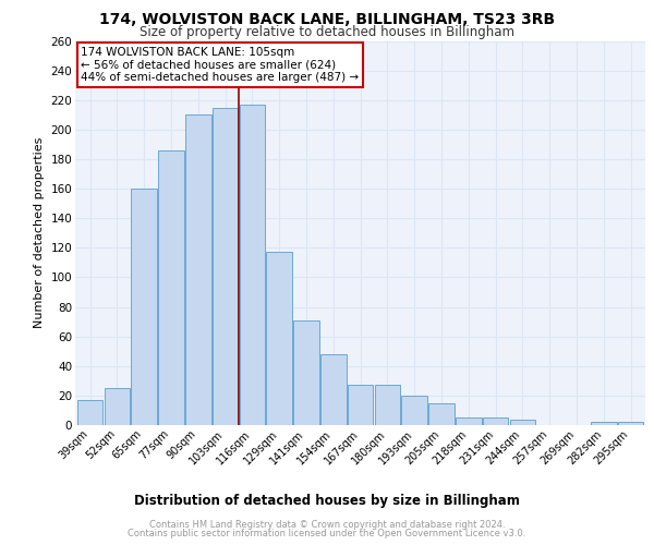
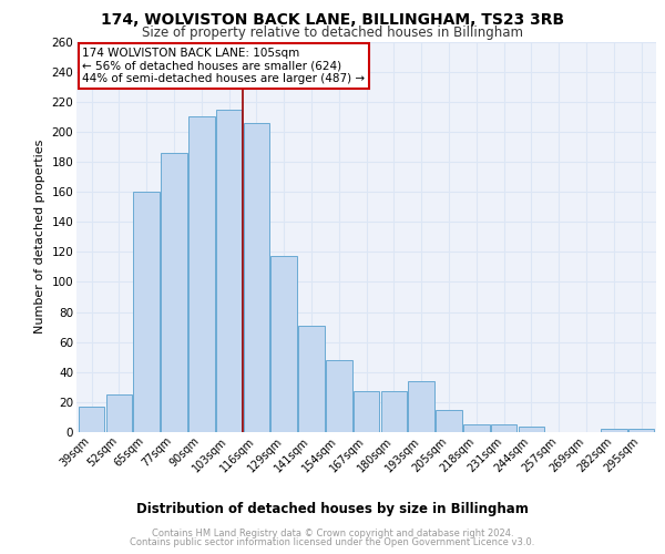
116sqm: 217 -> 206
193sqm: 20 -> 34
